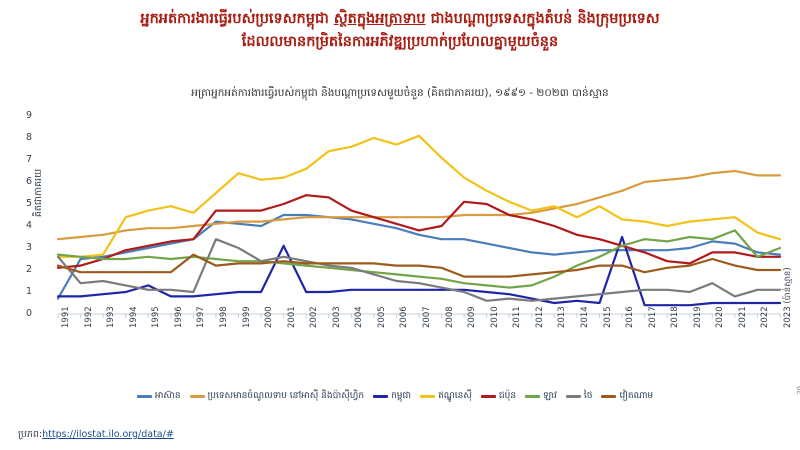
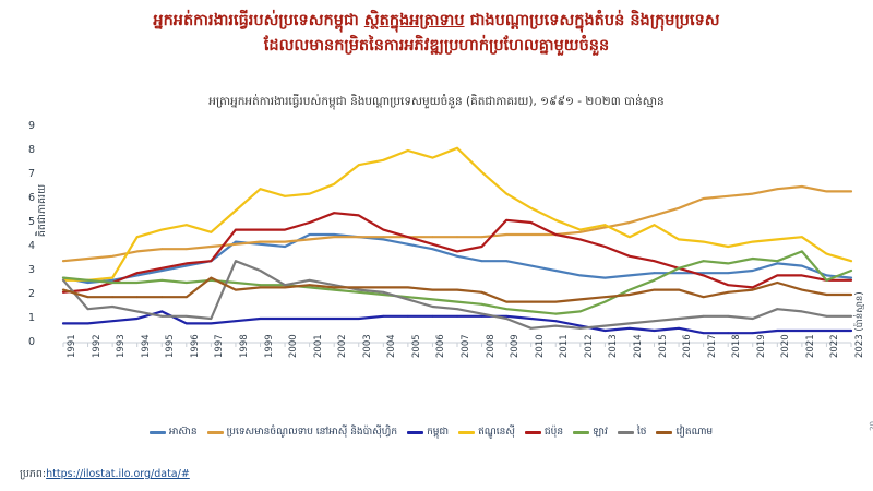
អាស៊ាន/1991: 0.7 -> 2.7
កម្ពុជា/2001: 3.1 -> 1.0
កម្ពុជា/2016: 3.5 -> 0.6
ថៃ/2021: 0.8 -> 1.3
